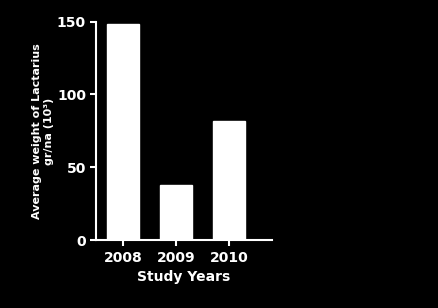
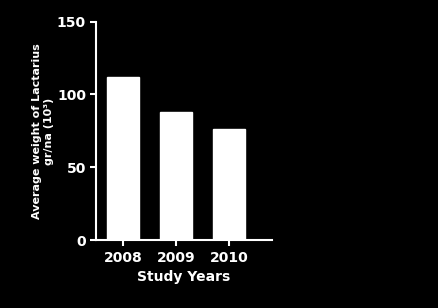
2008: 148 -> 112
2009: 38 -> 88
2010: 82 -> 76
